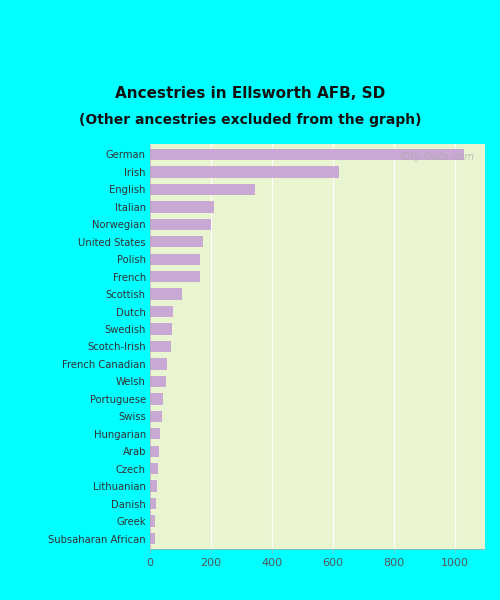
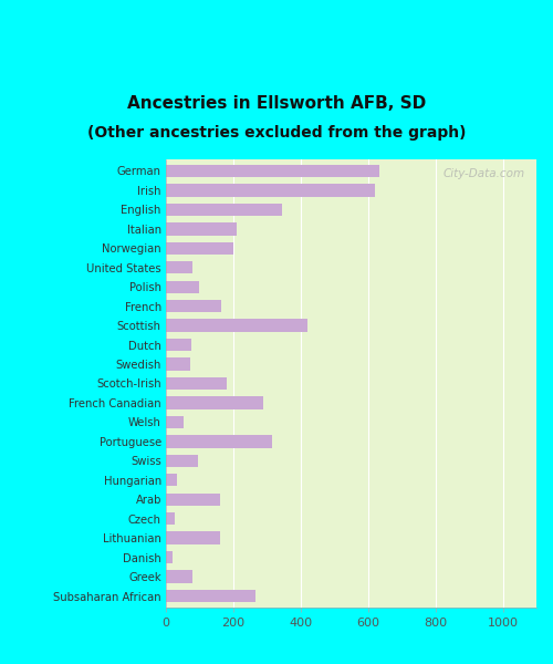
German: 1030 -> 635
United States: 175 -> 80
Polish: 165 -> 100
Scottish: 105 -> 420
Scotch-Irish: 68 -> 180
French Canadian: 55 -> 290
Portuguese: 42 -> 315
Swiss: 40 -> 95
Arab: 28 -> 160
Lithuanian: 22 -> 160
Greek: 18 -> 80
Subsaharan African: 16 -> 265
